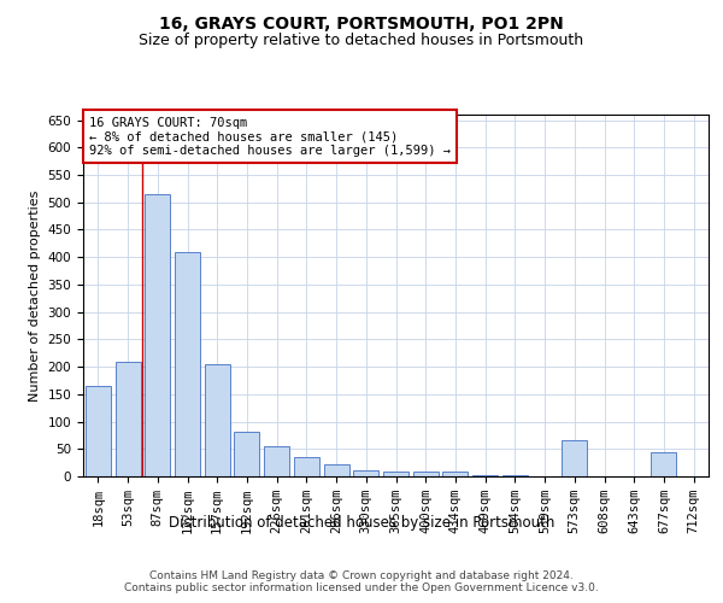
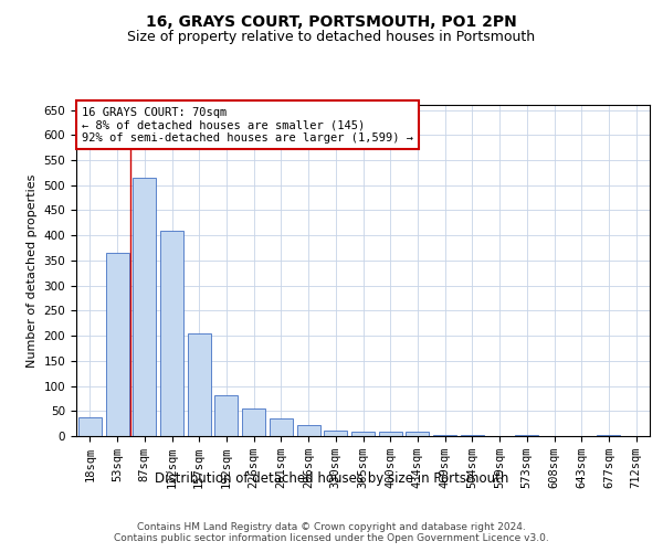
18sqm: 165 -> 37
53sqm: 210 -> 365
573sqm: 65 -> 3
677sqm: 45 -> 3
